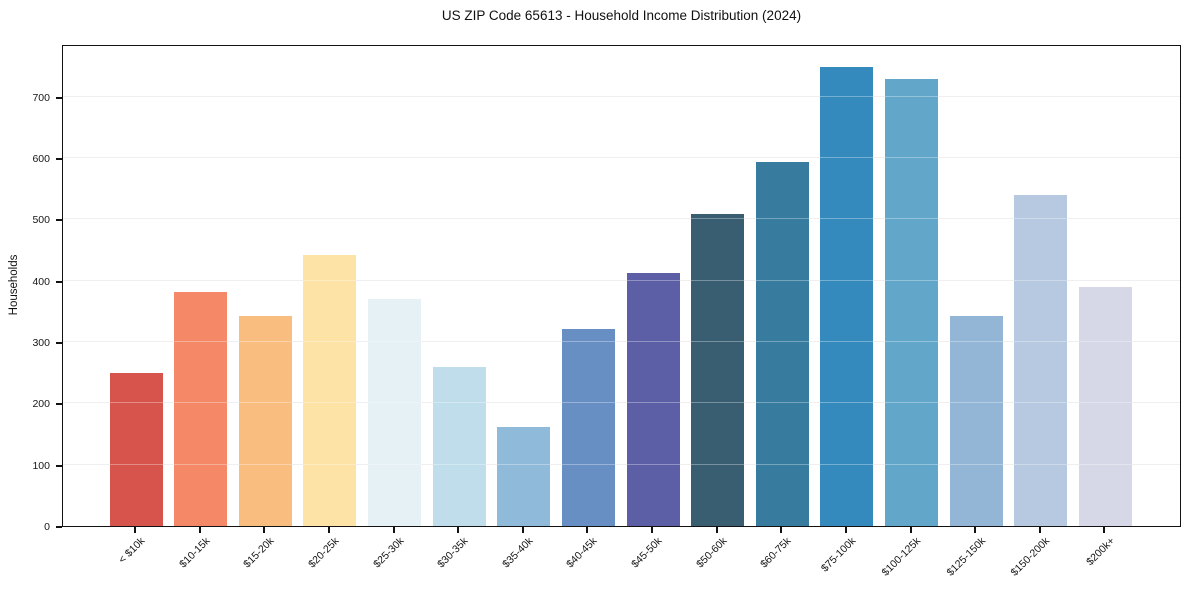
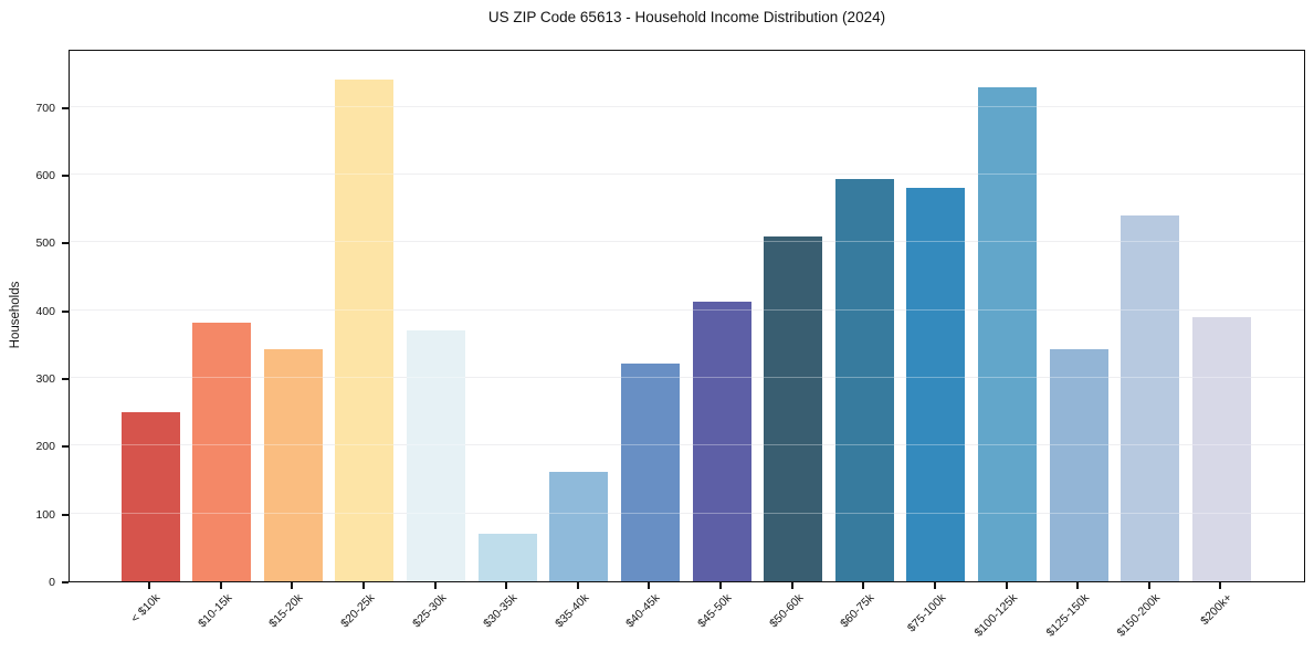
$20-25k: 440 -> 740
$30-35k: 260 -> 70
$75-100k: 750 -> 580
